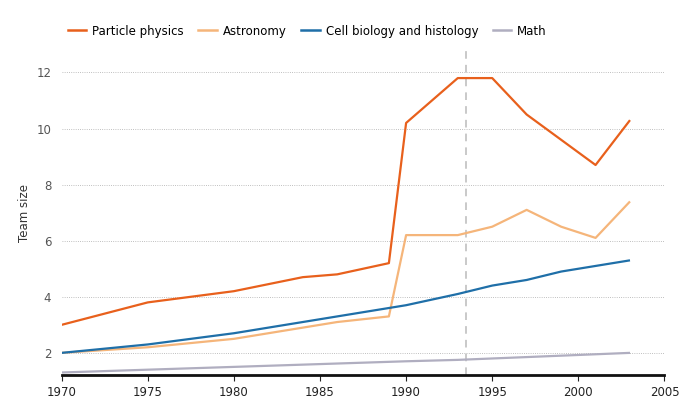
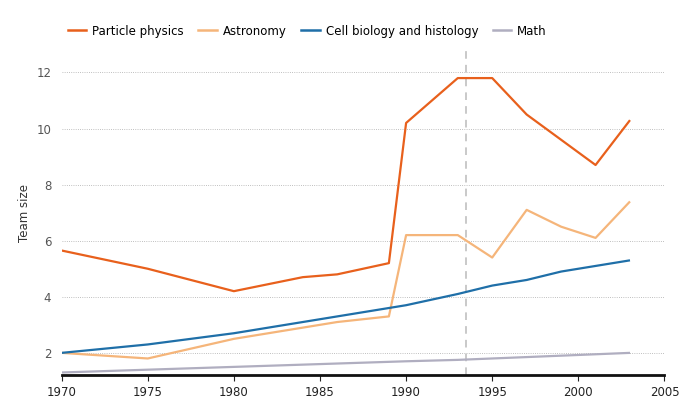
Particle physics/1970: 3.00 -> 5.65
Particle physics/1975: 3.80 -> 5.00
Astronomy/1975: 2.2 -> 1.8
Astronomy/1995: 6.5 -> 5.4
